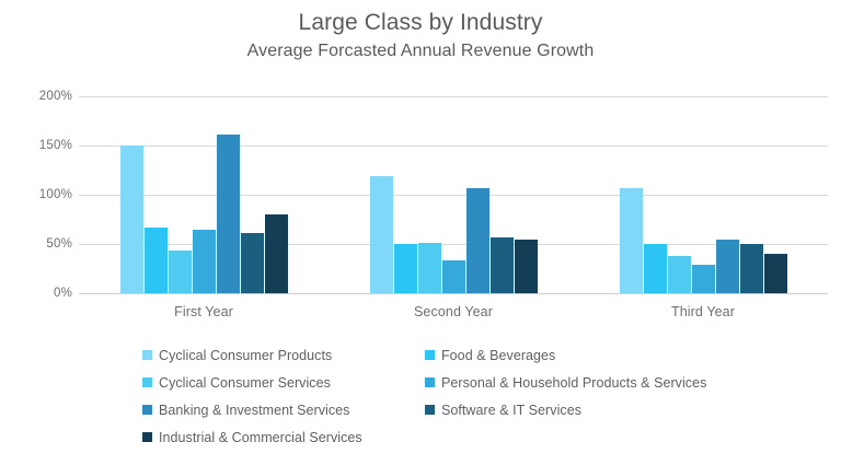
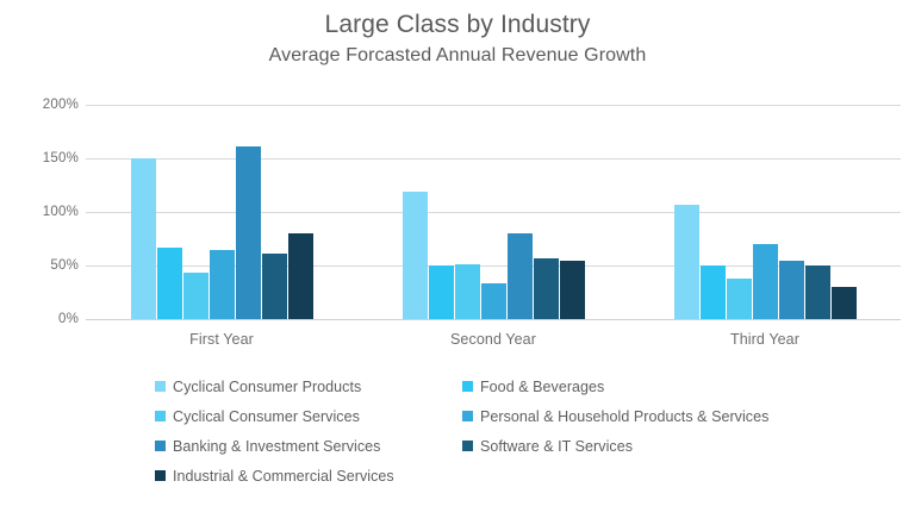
Banking & Investment Services/Second Year: 110% -> 80%
Personal & Household Products & Services/Third Year: 30% -> 70%
Industrial & Commercial Services/Third Year: 40% -> 30%
